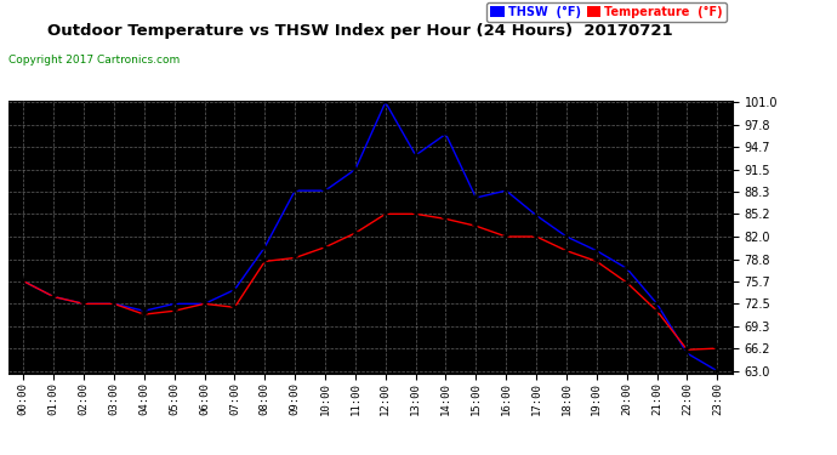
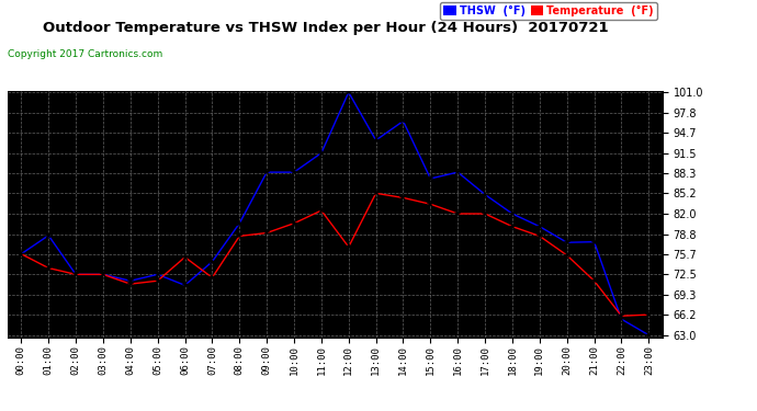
THSW (°F)/01:00: 73.5 -> 78.6
THSW (°F)/06:00: 72.5 -> 70.8
Temperature (°F)/06:00: 72.5 -> 75.2
Temperature (°F)/12:00: 85.2 -> 76.8
THSW (°F)/21:00: 72.5 -> 77.6
